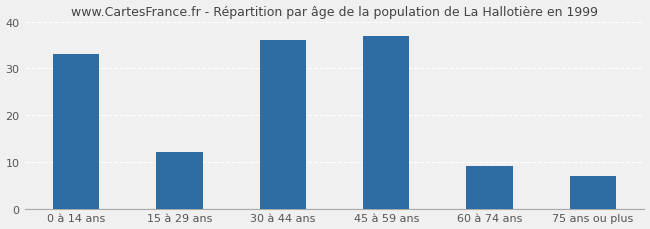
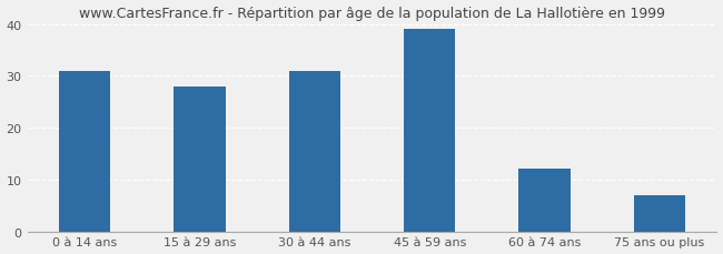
0 à 14 ans: 33 -> 31
15 à 29 ans: 12 -> 28
30 à 44 ans: 36 -> 31
45 à 59 ans: 37 -> 39
60 à 74 ans: 9 -> 12
